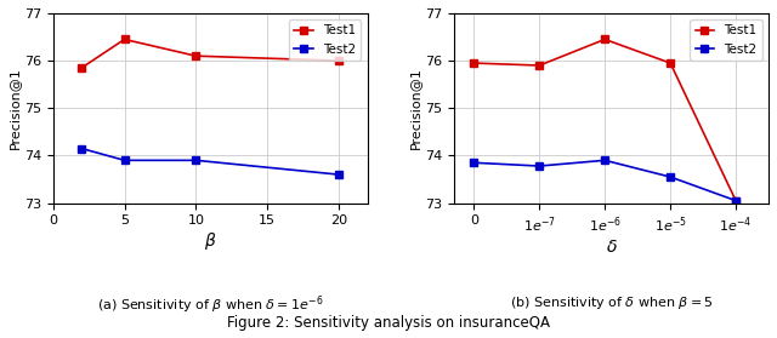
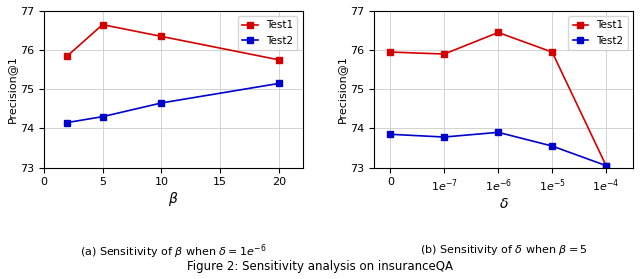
Test1/5: 76.45 -> 76.65
Test2/5: 73.90 -> 74.30
Test1/10: 76.10 -> 76.35
Test2/10: 73.90 -> 74.65
Test1/20: 76.00 -> 75.75
Test2/20: 73.60 -> 75.15
